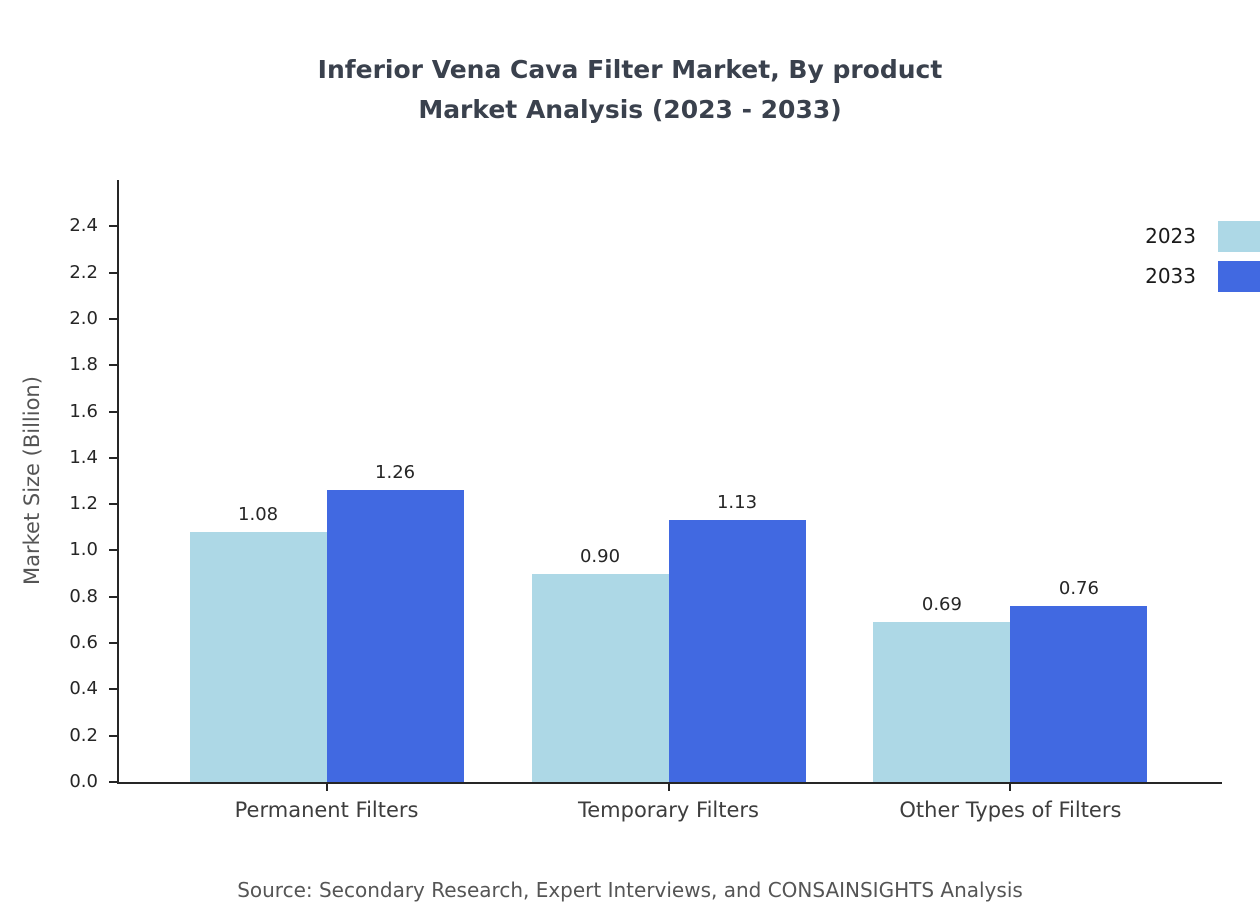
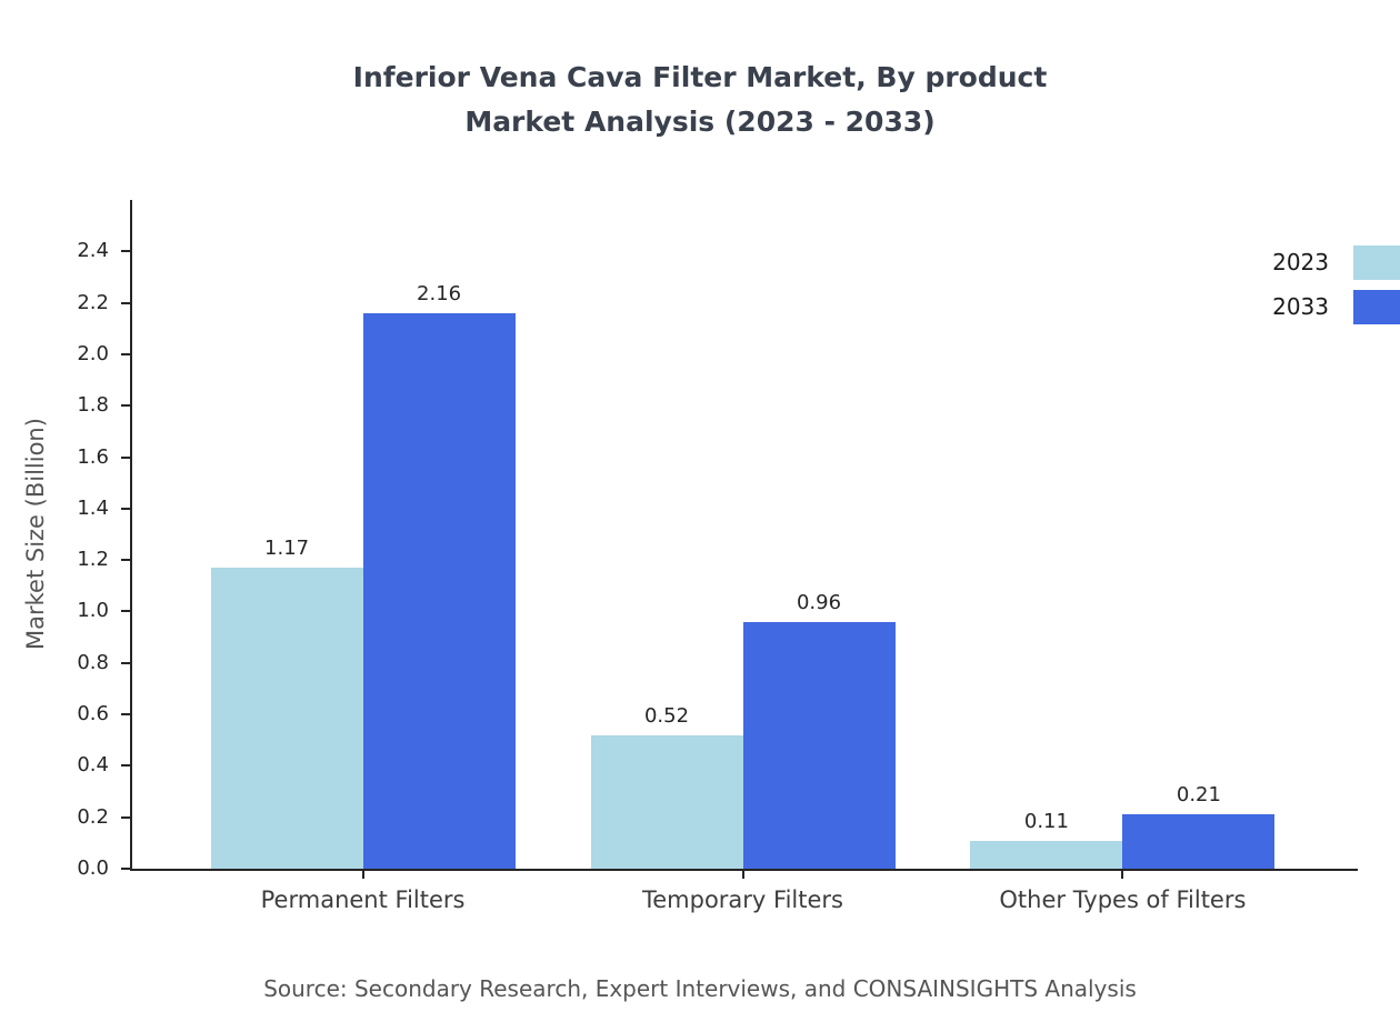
2023/Permanent Filters: 1.08 -> 1.17
2033/Permanent Filters: 1.26 -> 2.16
2023/Temporary Filters: 0.90 -> 0.52
2033/Temporary Filters: 1.13 -> 0.96
2023/Other Types of Filters: 0.69 -> 0.11
2033/Other Types of Filters: 0.76 -> 0.21
